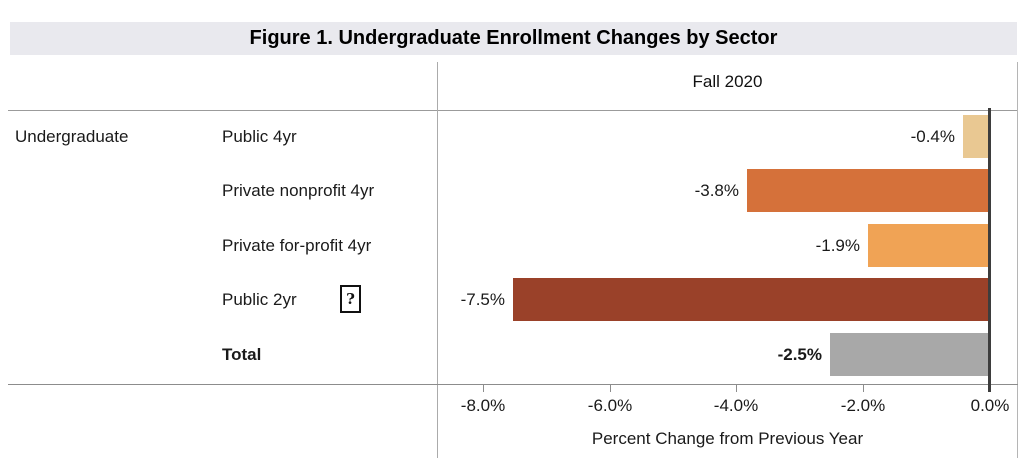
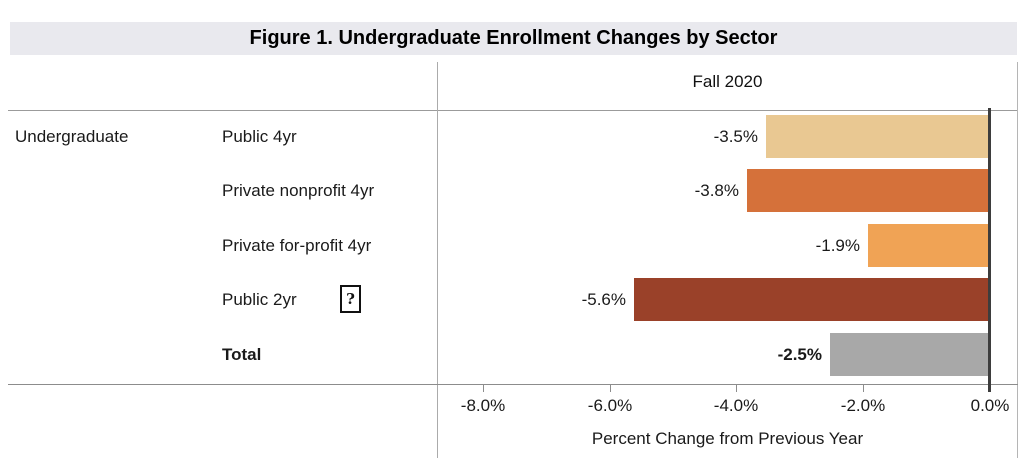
Public 4yr: -0.4% -> -3.5%
Public 2yr: -7.5% -> -5.6%
